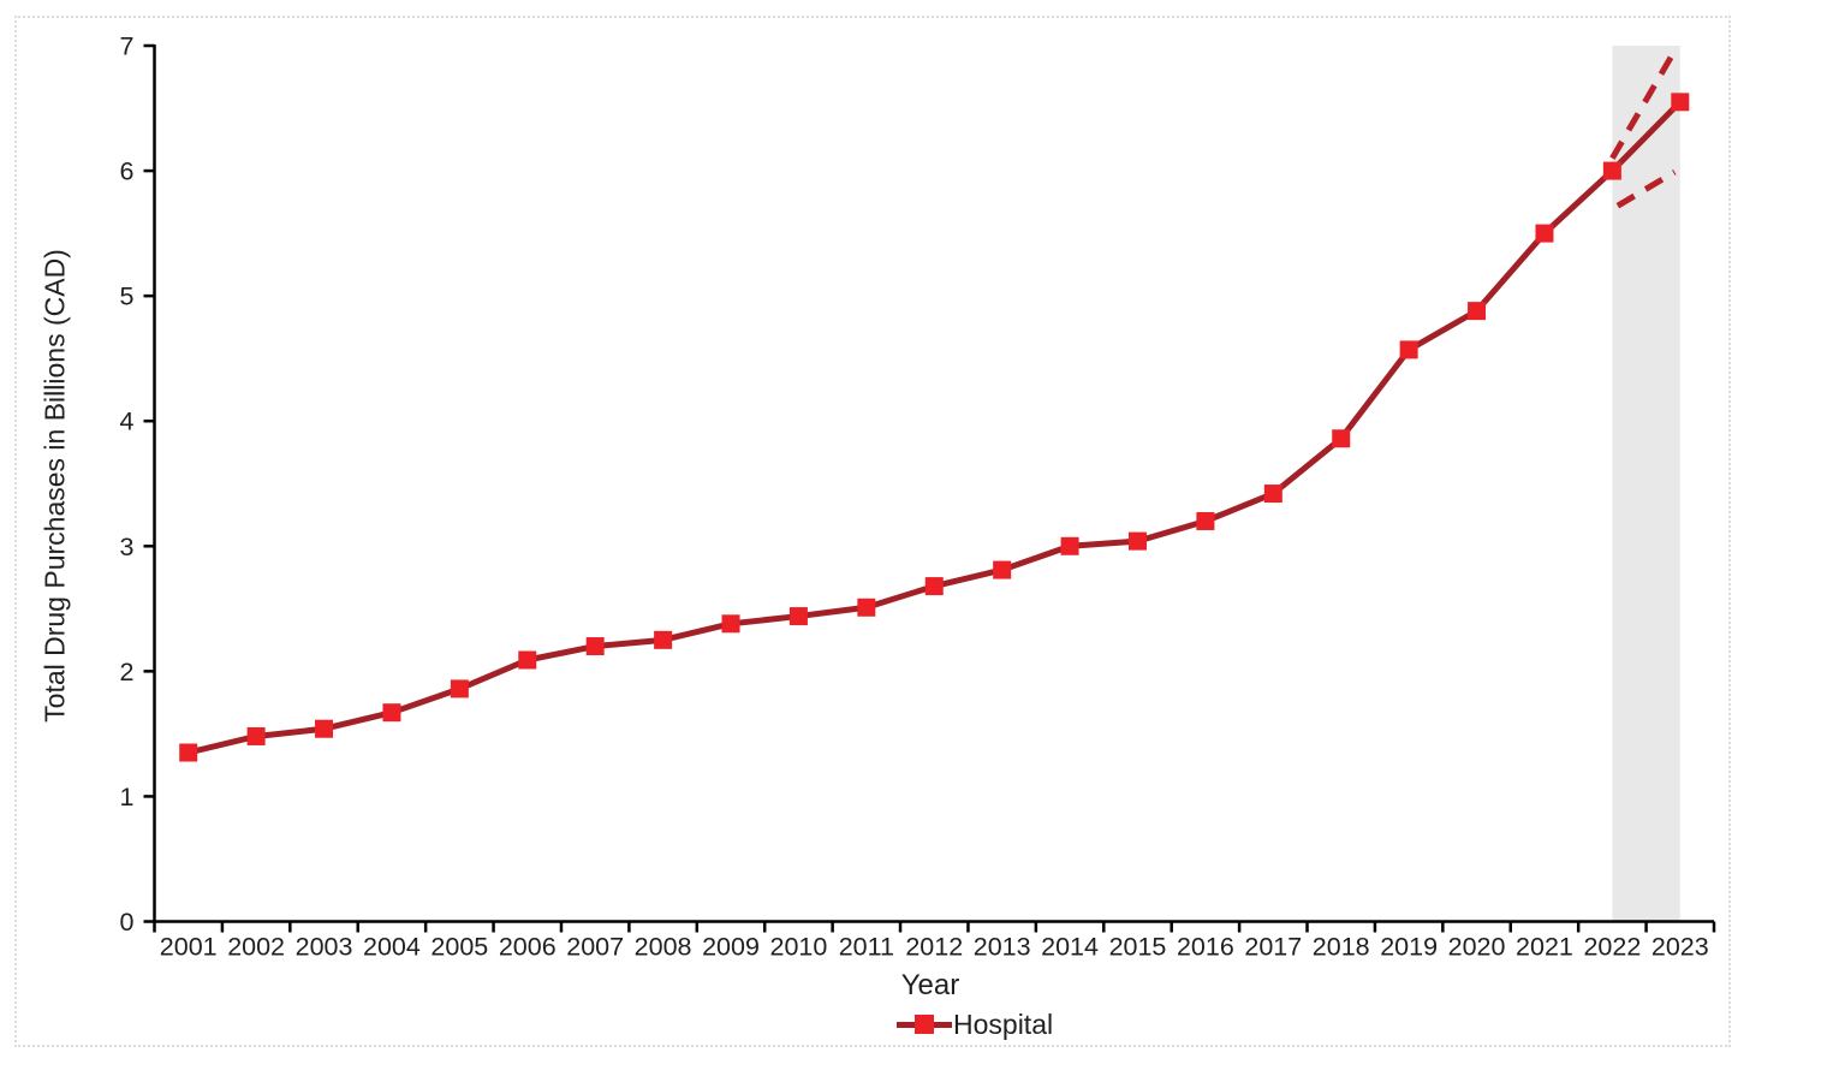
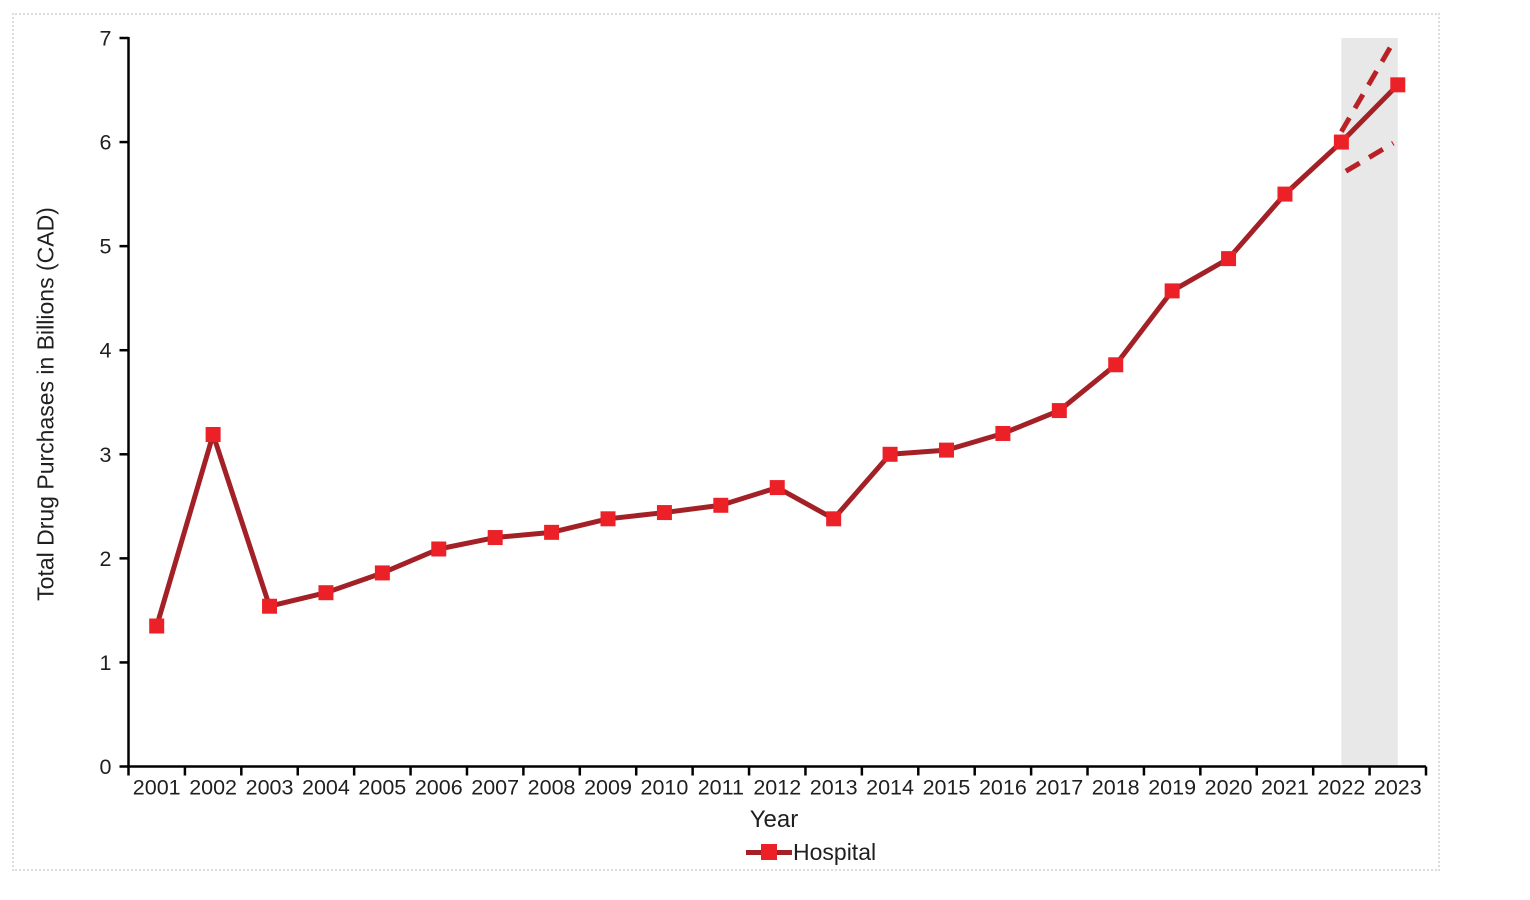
2002: 1.48 -> 3.19
2013: 2.81 -> 2.38
